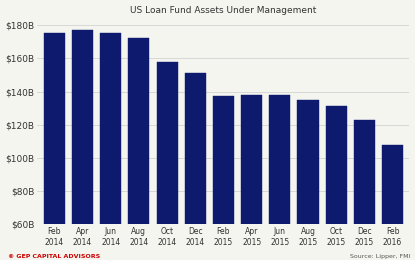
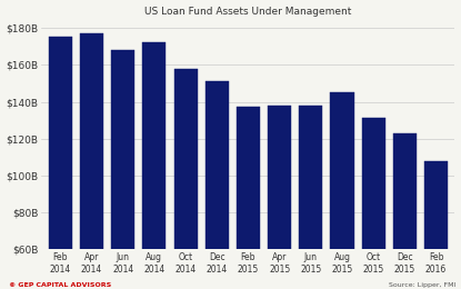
Jun 2014: $175B -> $168B
Aug 2015: $135B -> $145B
